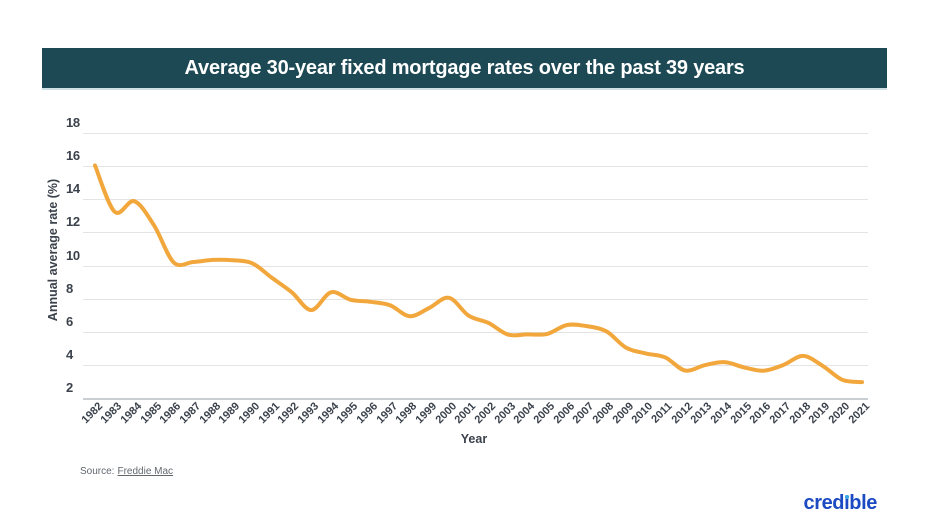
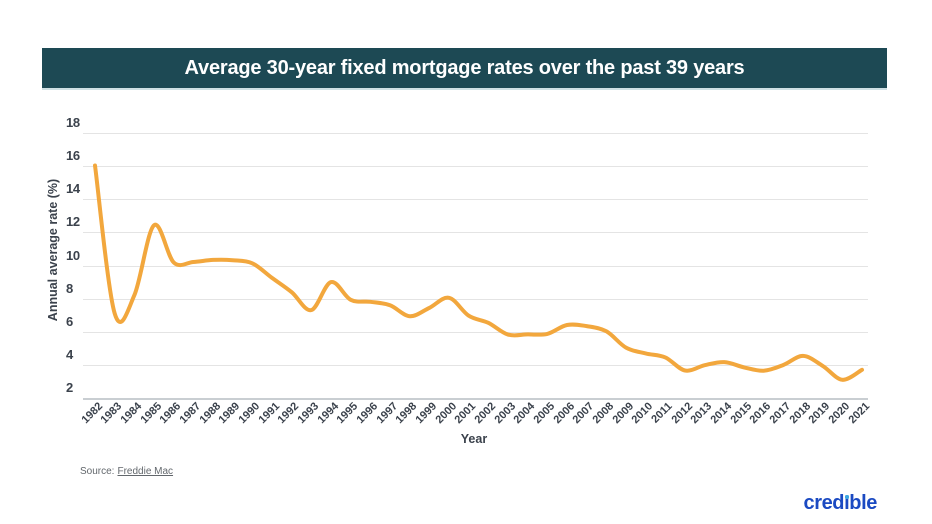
1983: 13.2 -> 7.1
1984: 13.9 -> 8.2
1994: 8.4 -> 9.0
2021: 3.0 -> 3.7
